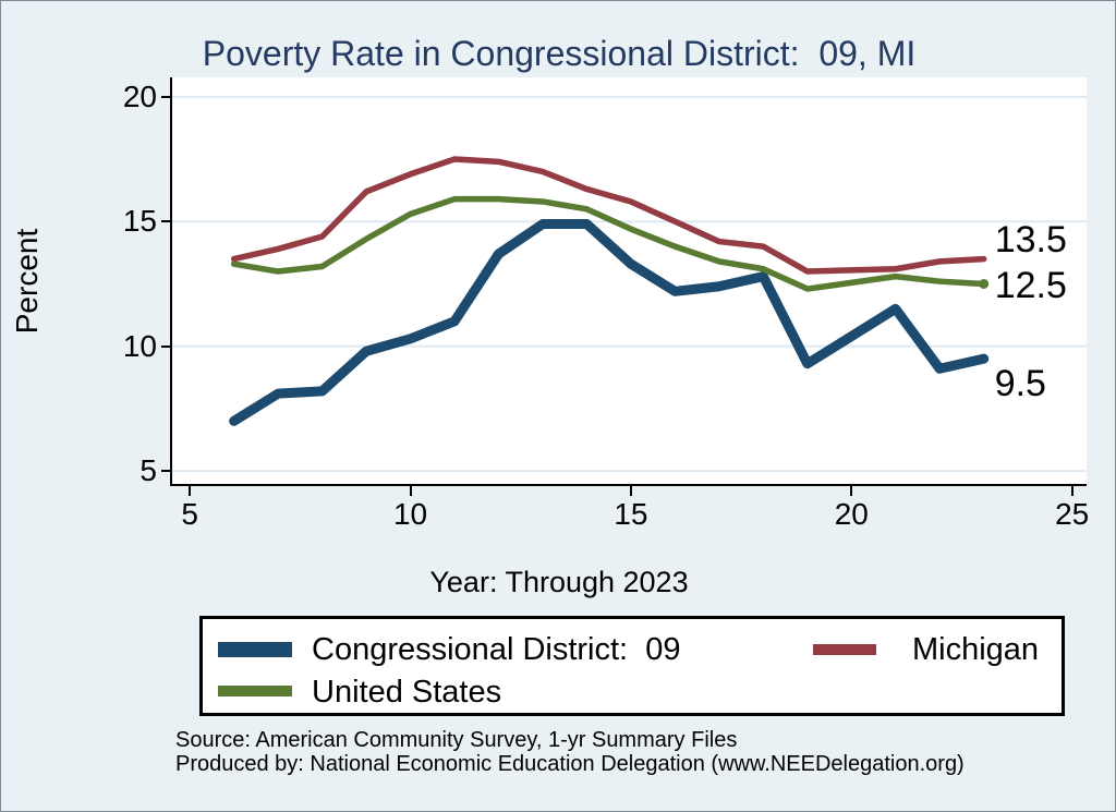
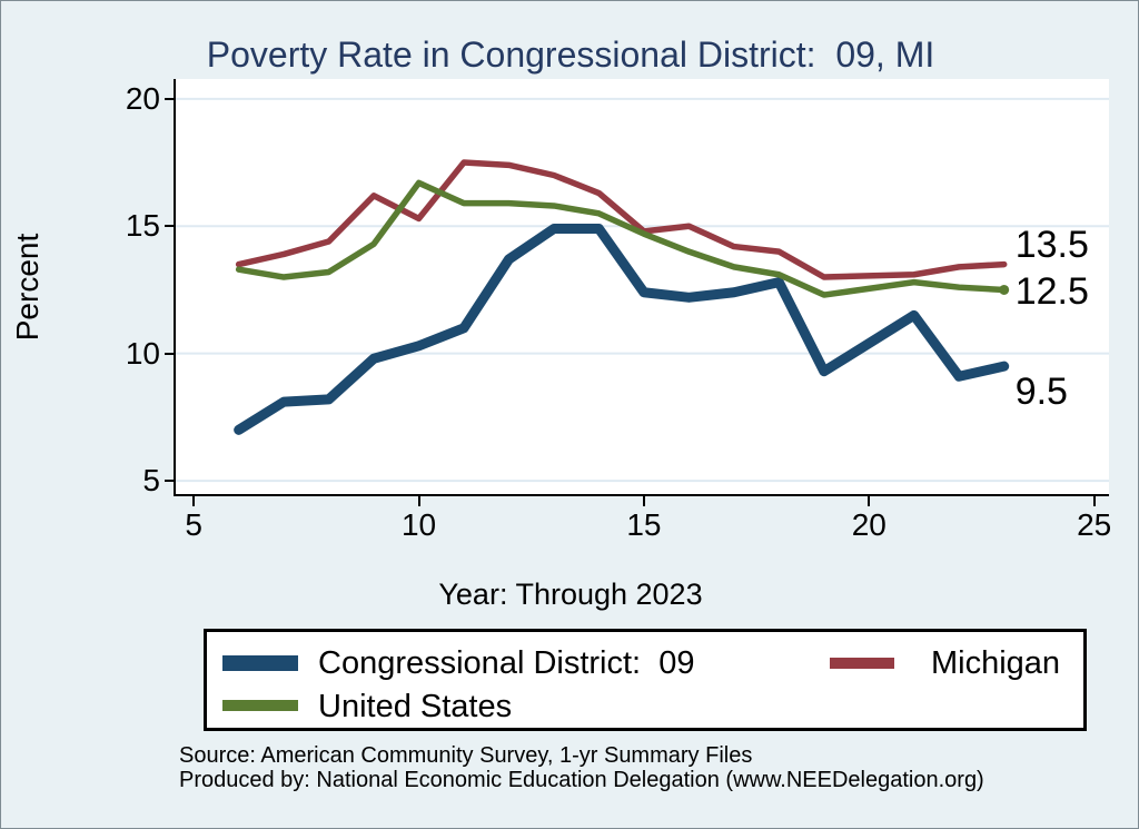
Michigan/10: 16.9 -> 15.3
United States/10: 15.3 -> 16.7
Congressional District: 09/15: 13.3 -> 12.4
Michigan/15: 15.8 -> 14.8
